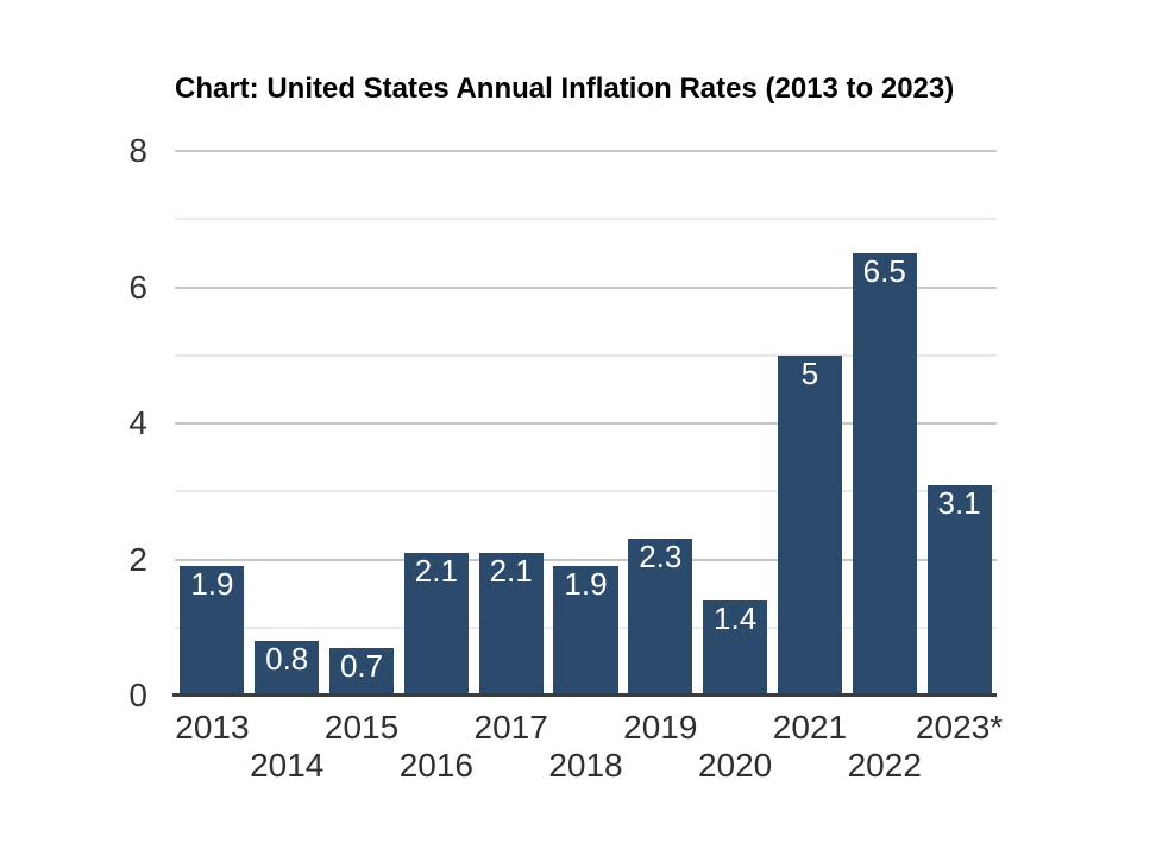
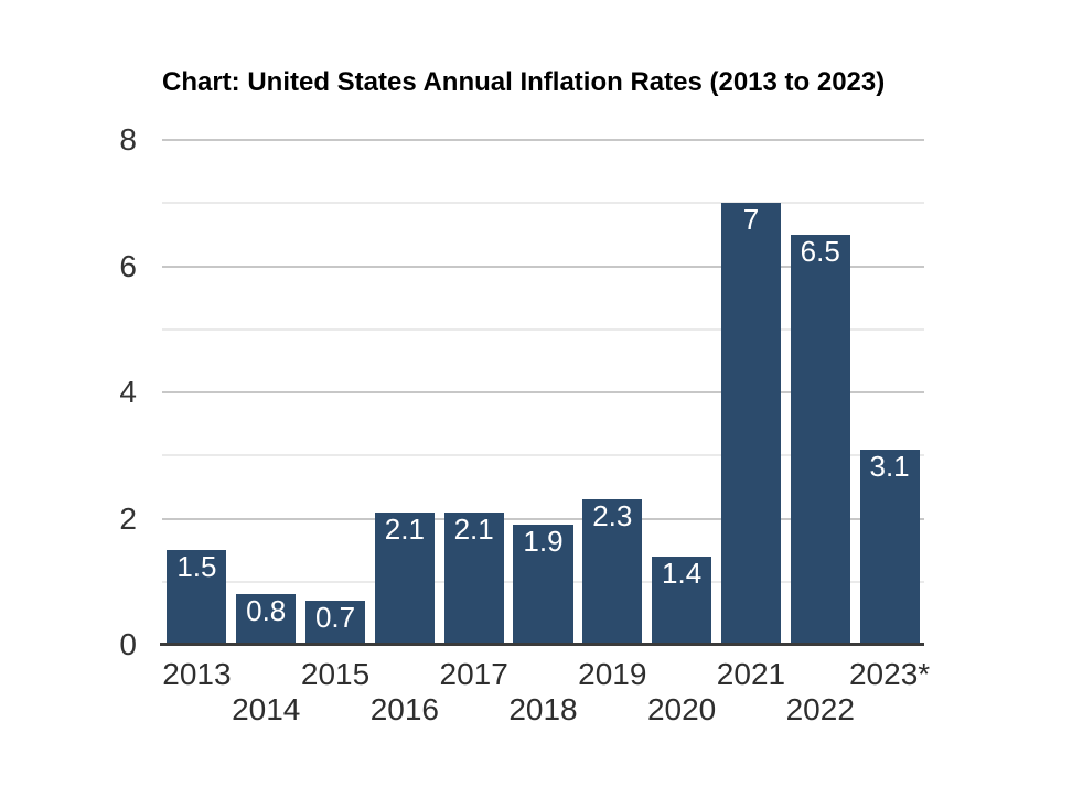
2013: 1.9 -> 1.5
2021: 5 -> 7
